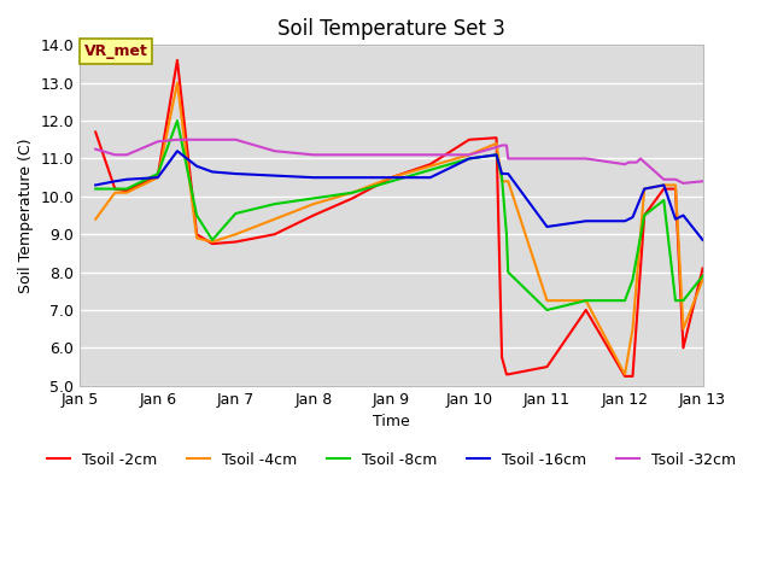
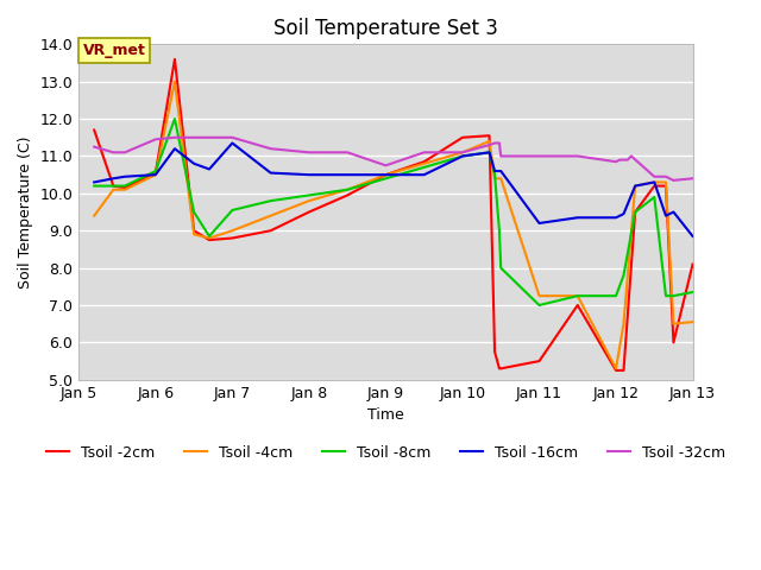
Tsoil -16cm/Jan 7: 10.60 -> 11.35
Tsoil -32cm/Jan 9: 11.10 -> 10.75
Tsoil -4cm/Jan 13: 7.80 -> 6.55
Tsoil -8cm/Jan 13: 7.90 -> 7.35
